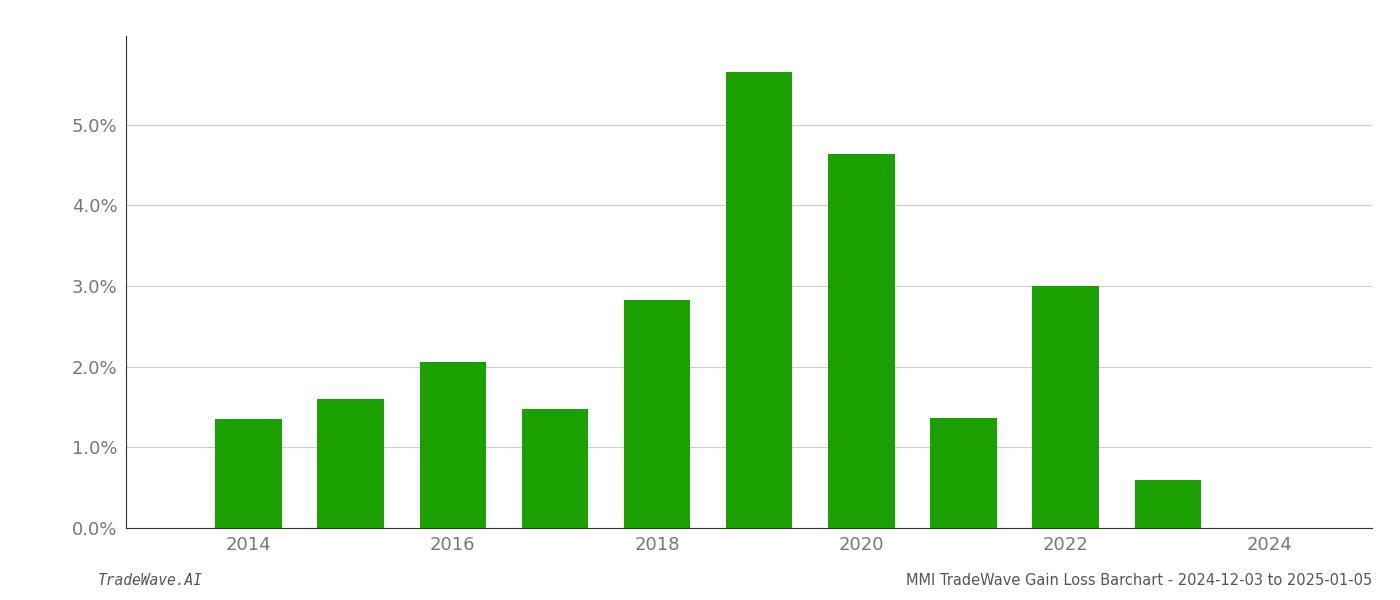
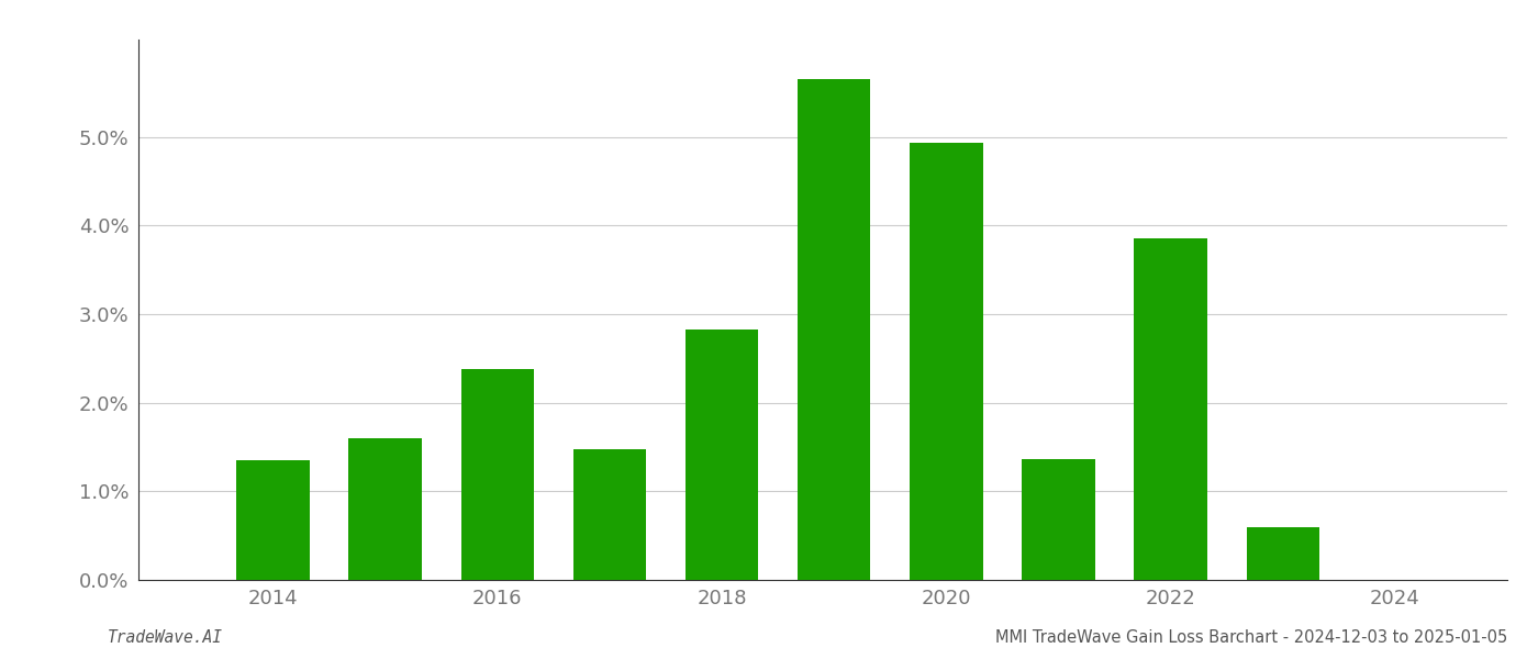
2016: 2.06% -> 2.38%
2020: 4.64% -> 4.93%
2022: 3.00% -> 3.85%
